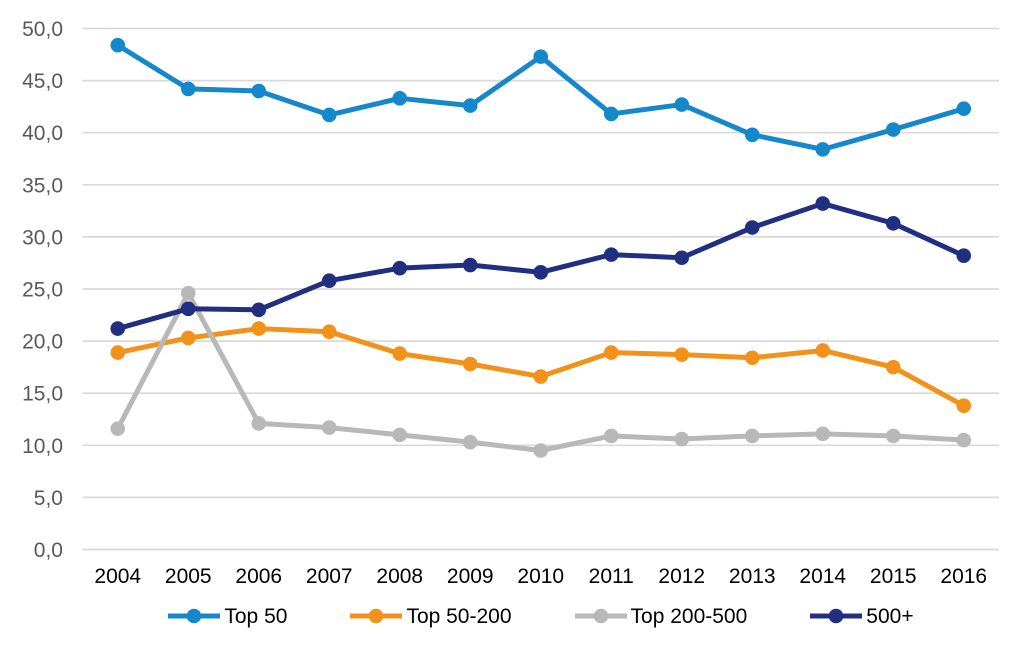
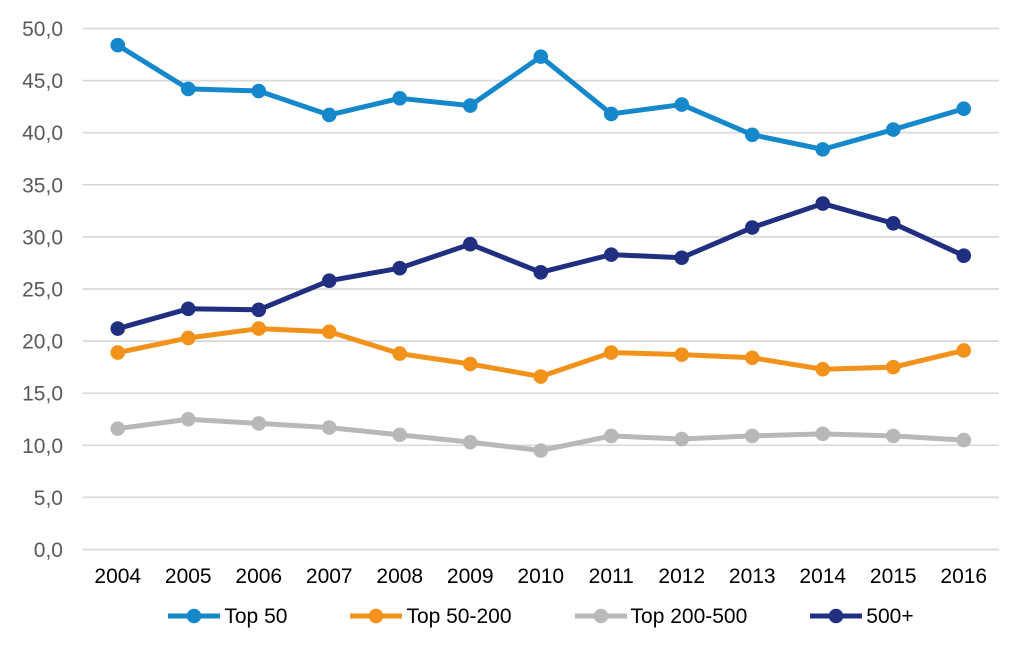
Top 200-500/2005: 24,6 -> 12,5
500+/2009: 27,3 -> 29,3
Top 50-200/2014: 19,1 -> 17,3
Top 50-200/2016: 13,8 -> 19,1
